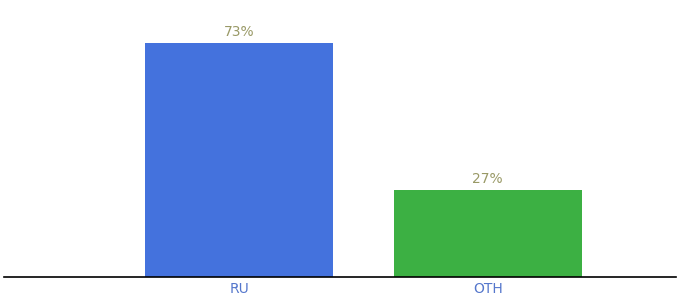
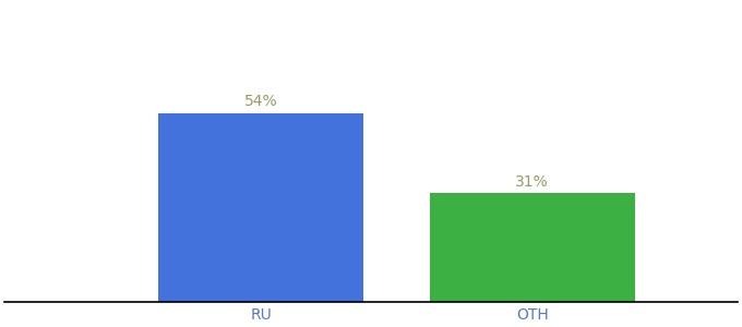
RU: 73% -> 54%
OTH: 27% -> 31%
